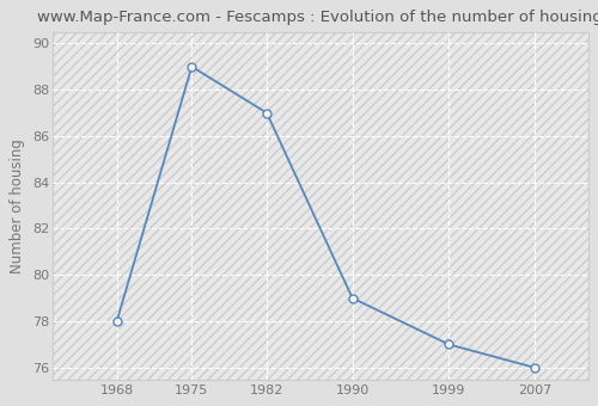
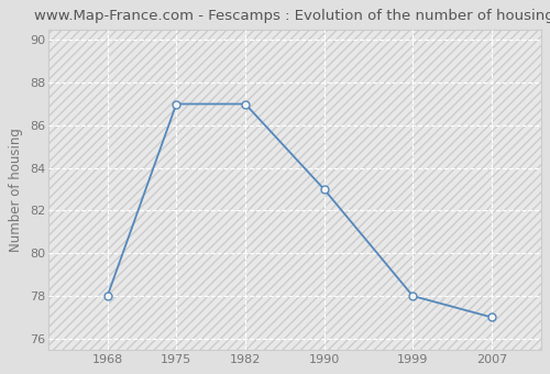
1975: 89 -> 87
1990: 79 -> 83
1999: 77 -> 78
2007: 76 -> 77
